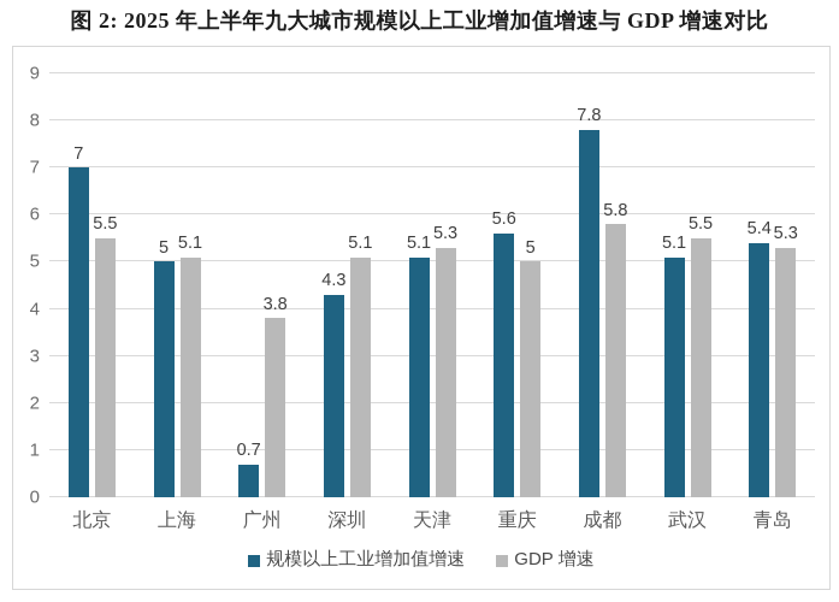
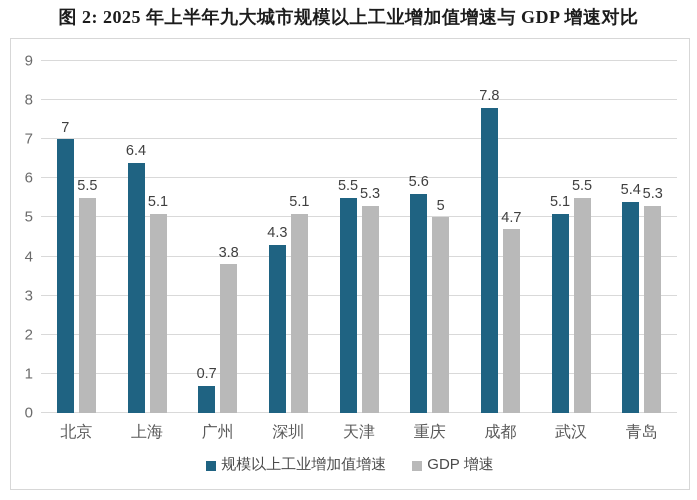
规模以上工业增加值增速/上海: 5 -> 6.4
规模以上工业增加值增速/天津: 5.1 -> 5.5
GDP 增速/成都: 5.8 -> 4.7
